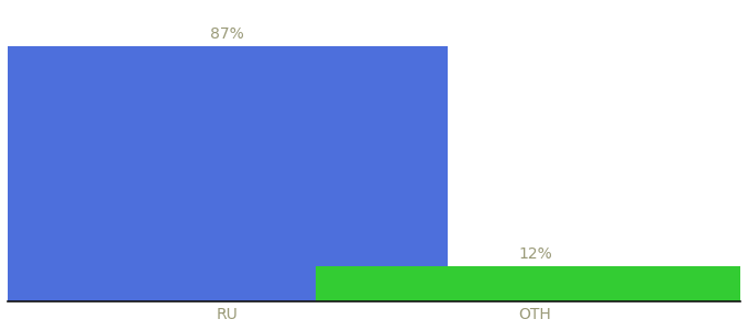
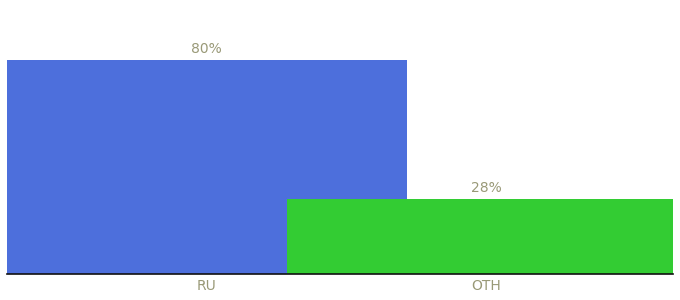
RU: 87% -> 80%
OTH: 12% -> 28%
